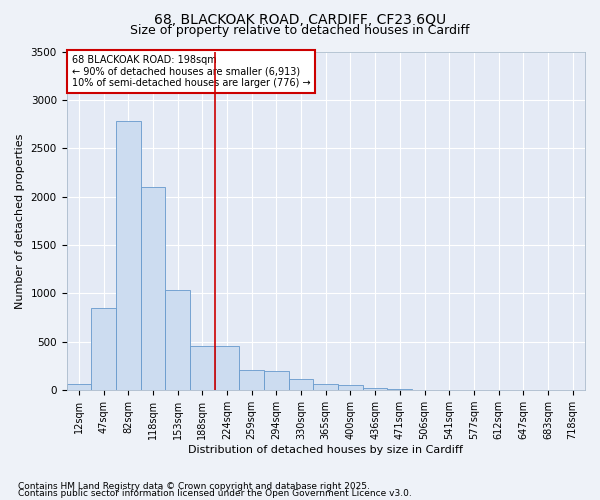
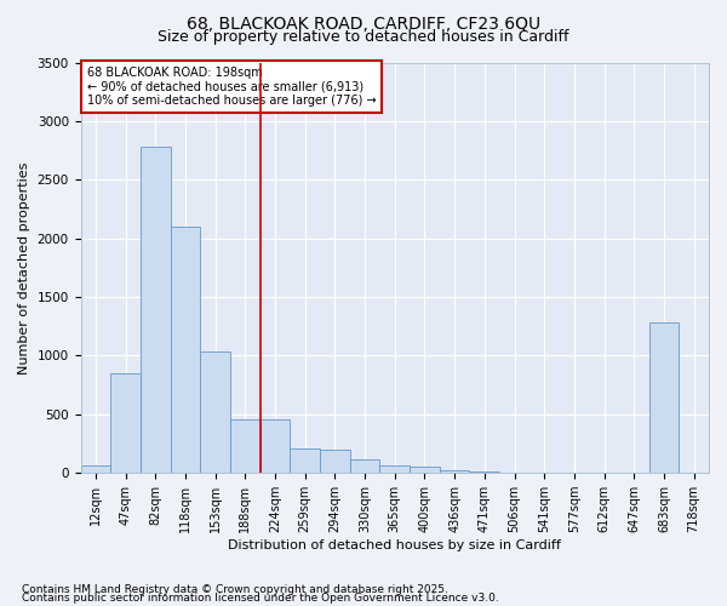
683sqm: 0 -> 1280
